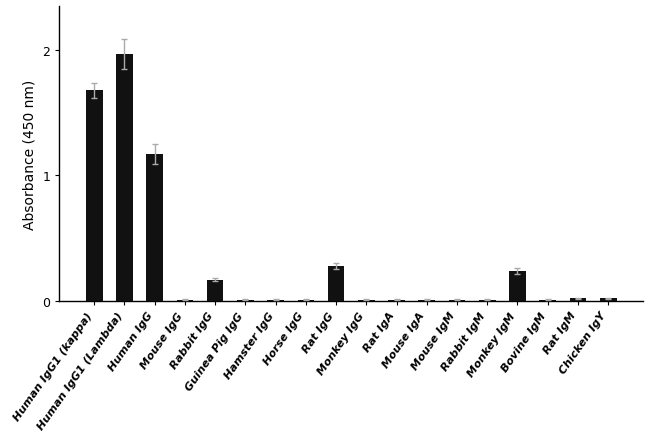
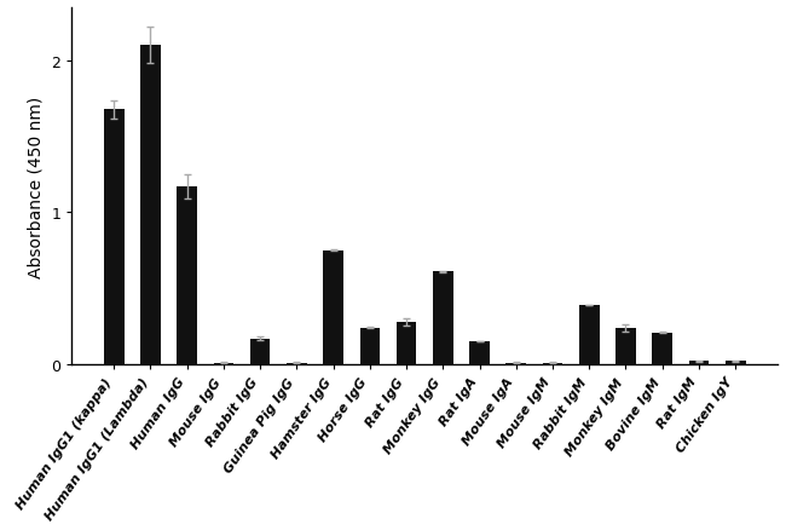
Human IgG1 (Lambda): 1.97 -> 2.10
Hamster IgG: 0.01 -> 0.75
Horse IgG: 0.01 -> 0.24
Monkey IgG: 0.01 -> 0.61
Rat IgA: 0.01 -> 0.15
Rabbit IgM: 0.01 -> 0.39
Bovine IgM: 0.01 -> 0.21
